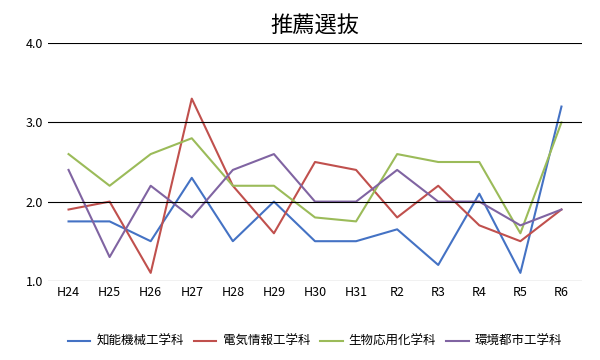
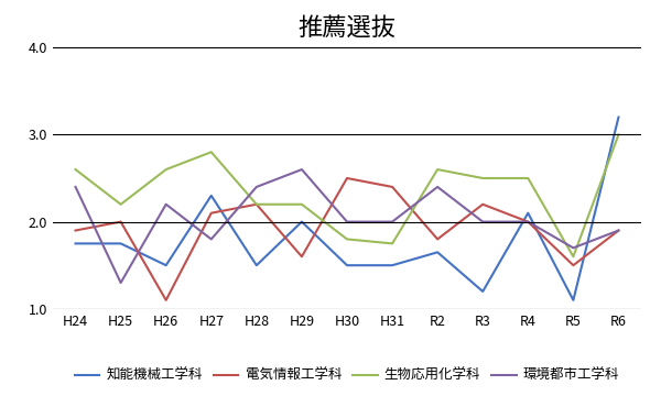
電気情報工学科/H27: 3.3 -> 2.1
電気情報工学科/R4: 1.7 -> 2.0
